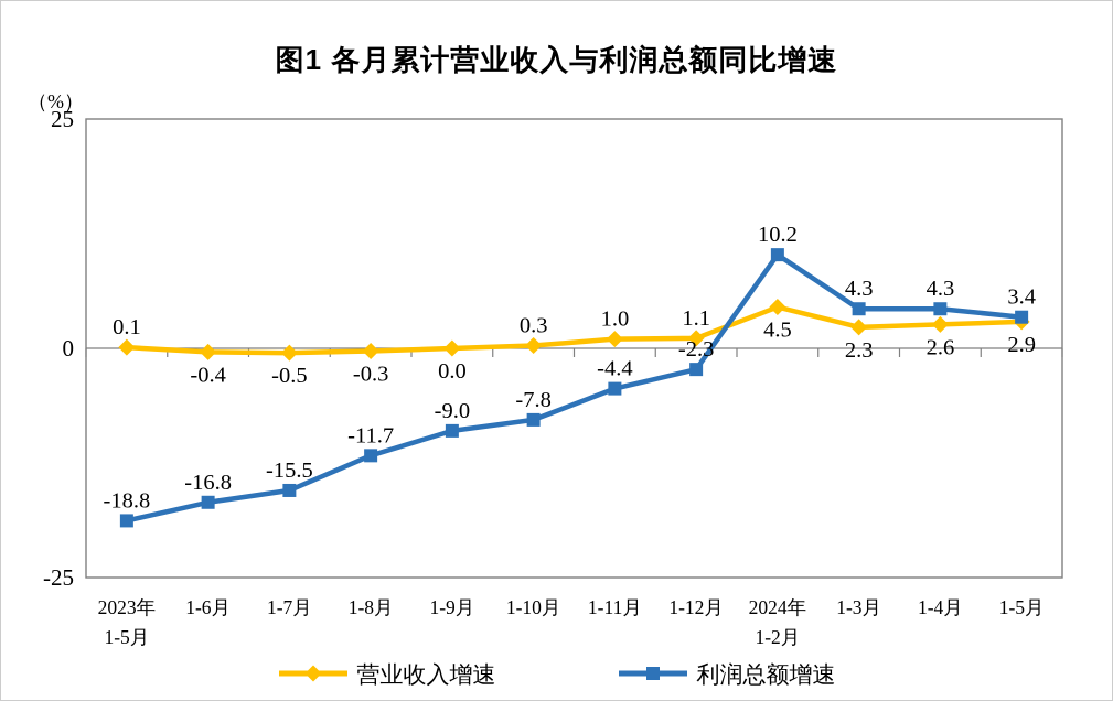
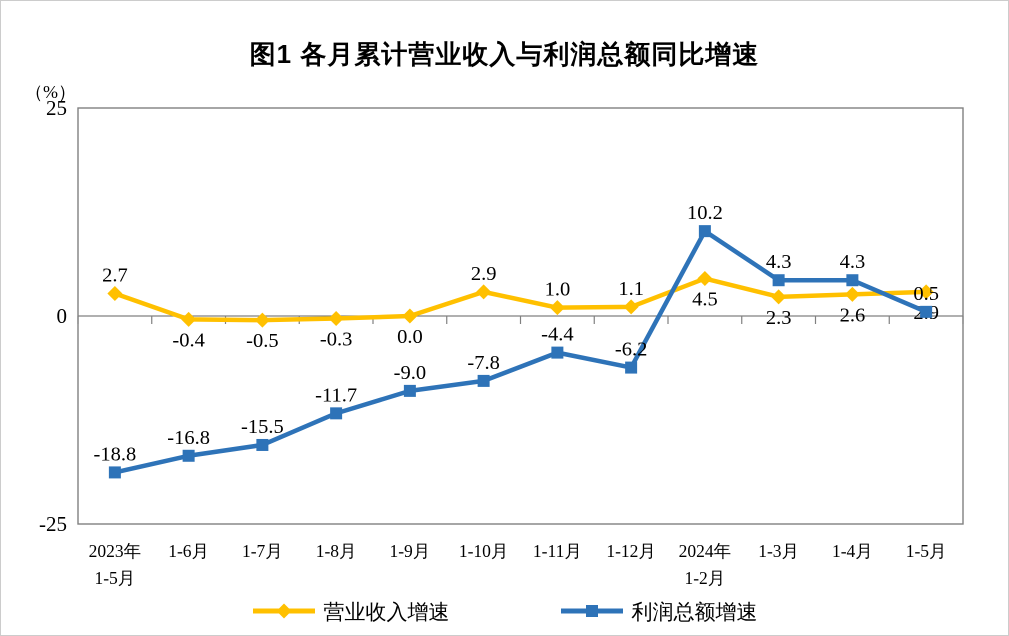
营业收入增速/2023年 1-5月: 0.1 -> 2.7
营业收入增速/1-10月: 0.3 -> 2.9
利润总额增速/1-12月: -2.3 -> -6.2
利润总额增速/1-5月: 3.4 -> 0.5
